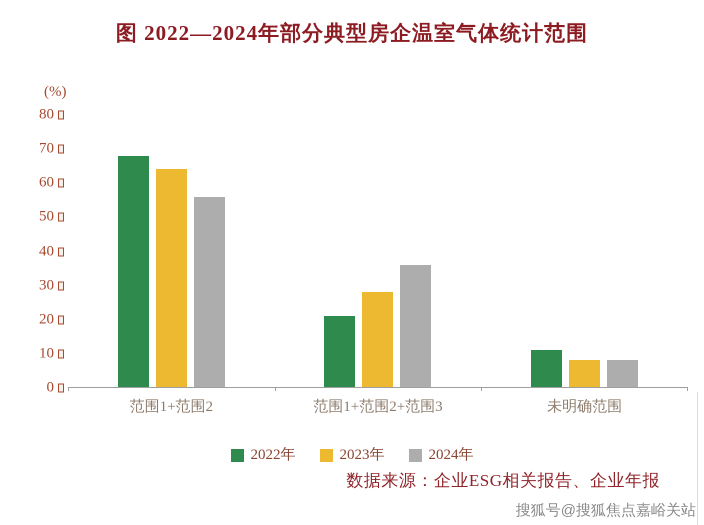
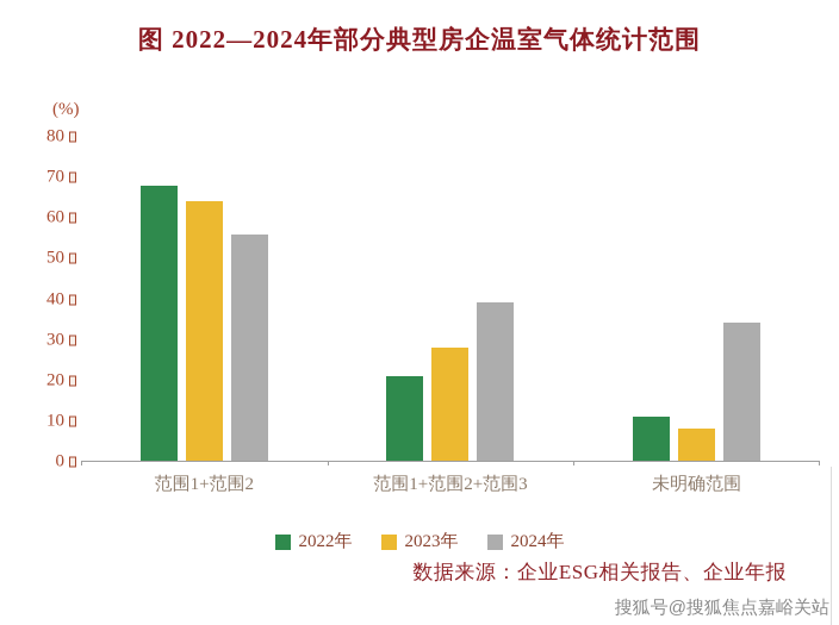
2024年/范围1+范围2+范围3: 36 -> 39
2024年/未明确范围: 8 -> 34
